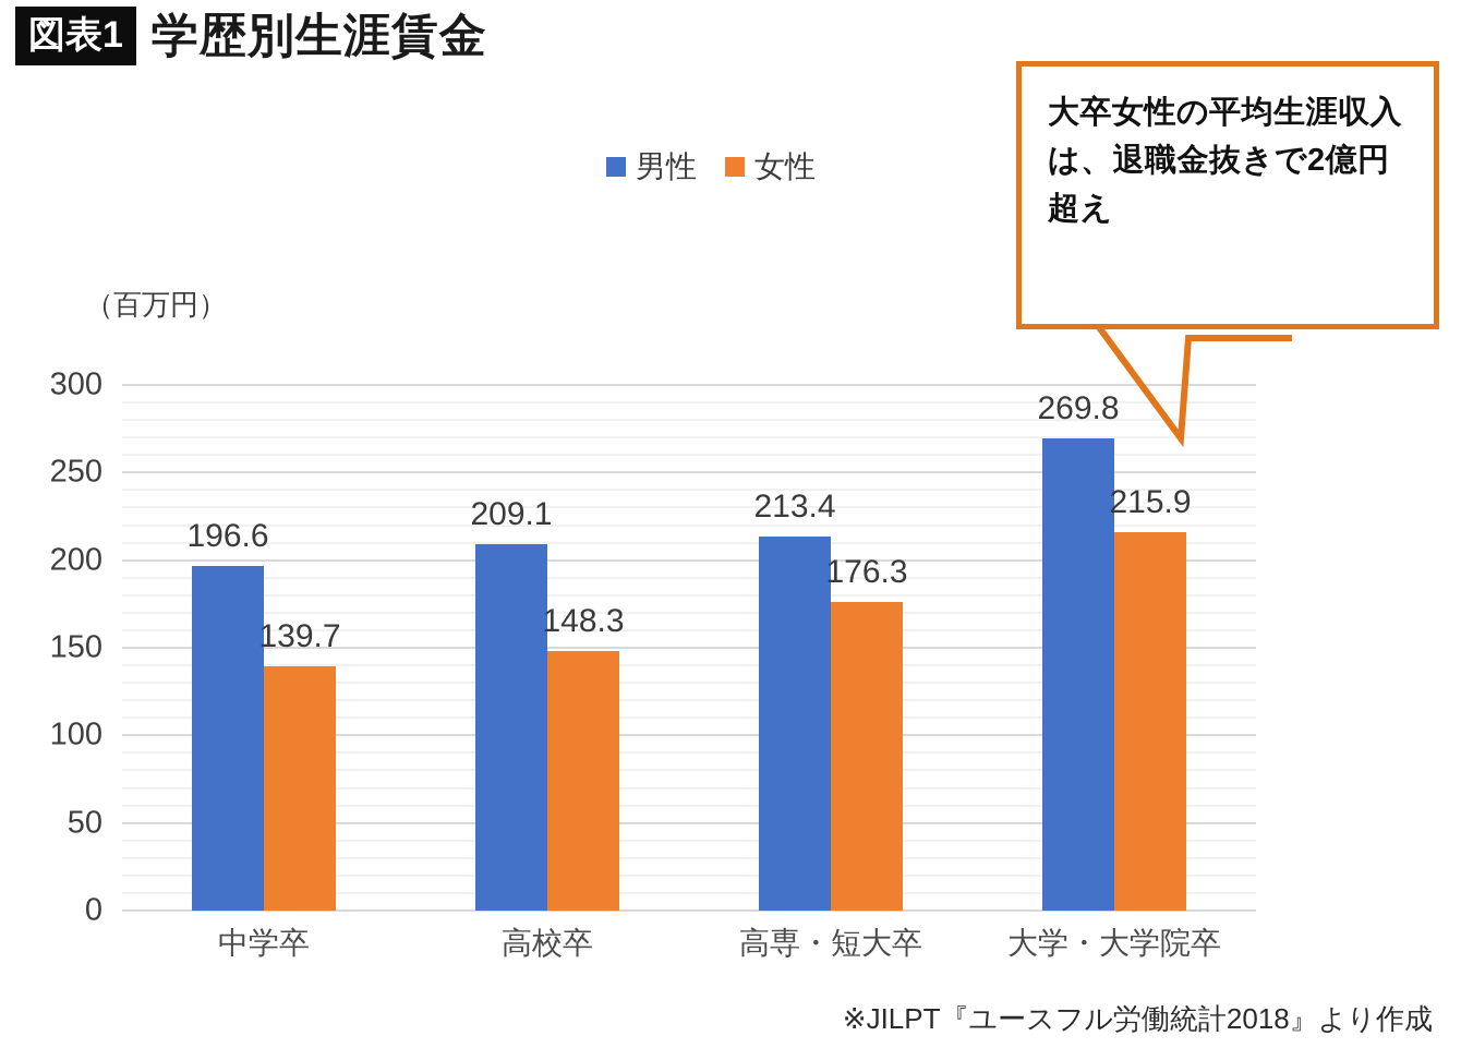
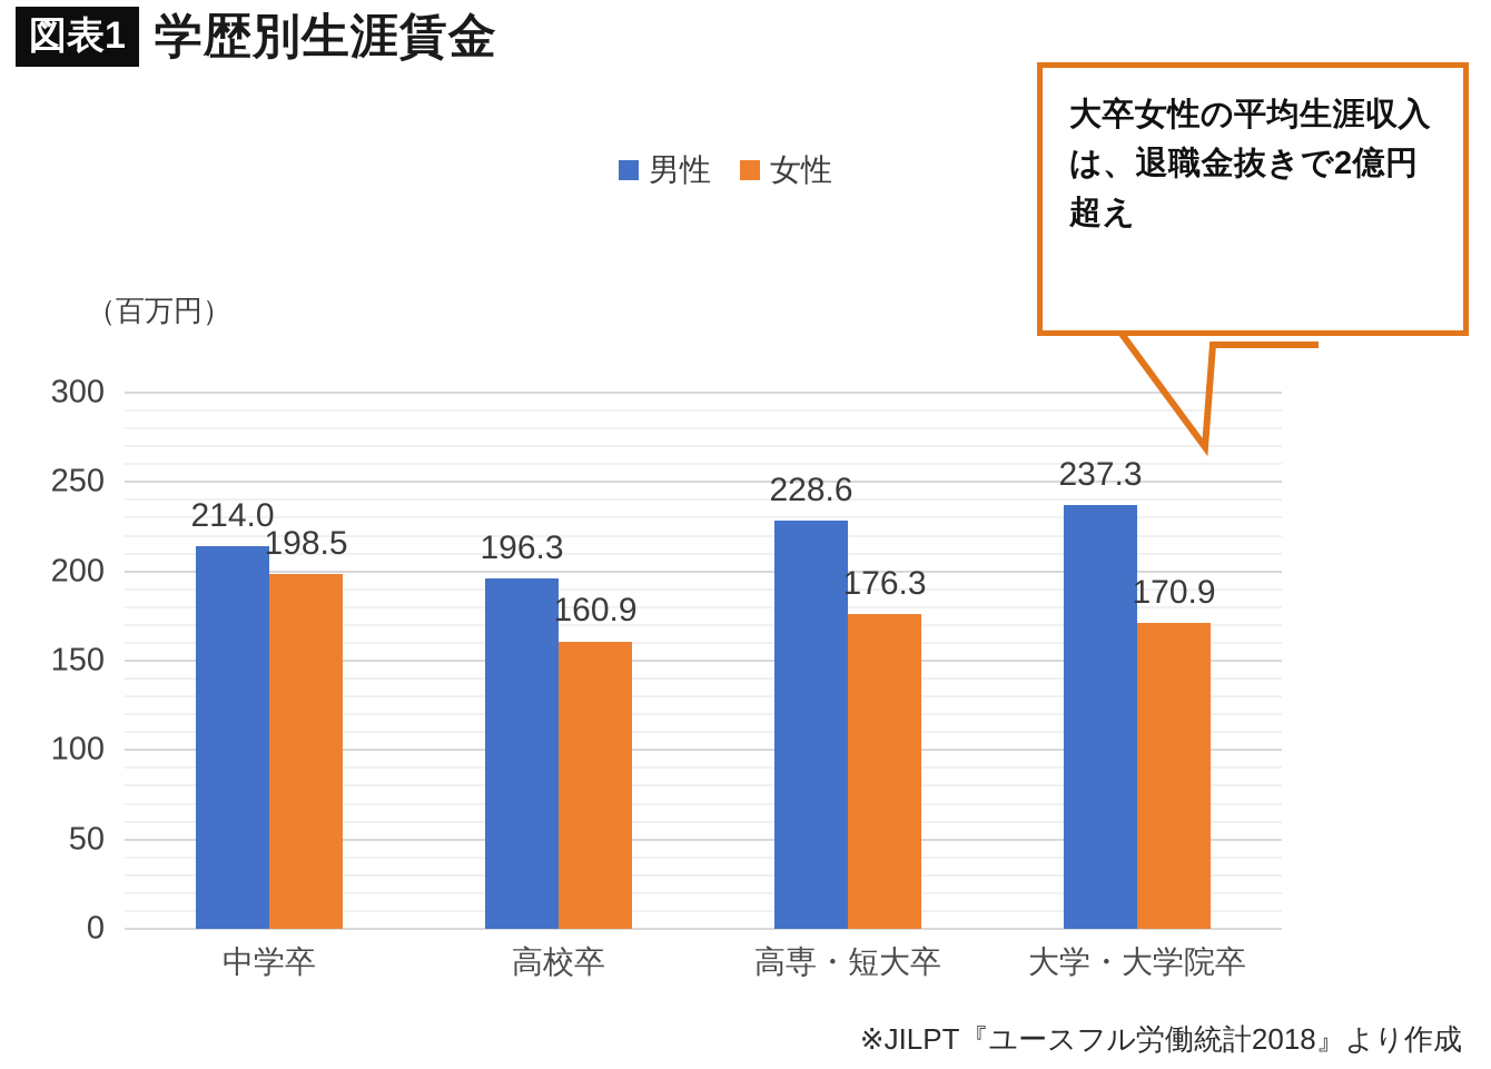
男性/中学卒: 196.6 -> 214.0
女性/中学卒: 139.7 -> 198.5
男性/高校卒: 209.1 -> 196.3
女性/高校卒: 148.3 -> 160.9
男性/高専・短大卒: 213.4 -> 228.6
男性/大学・大学院卒: 269.8 -> 237.3
女性/大学・大学院卒: 215.9 -> 170.9
